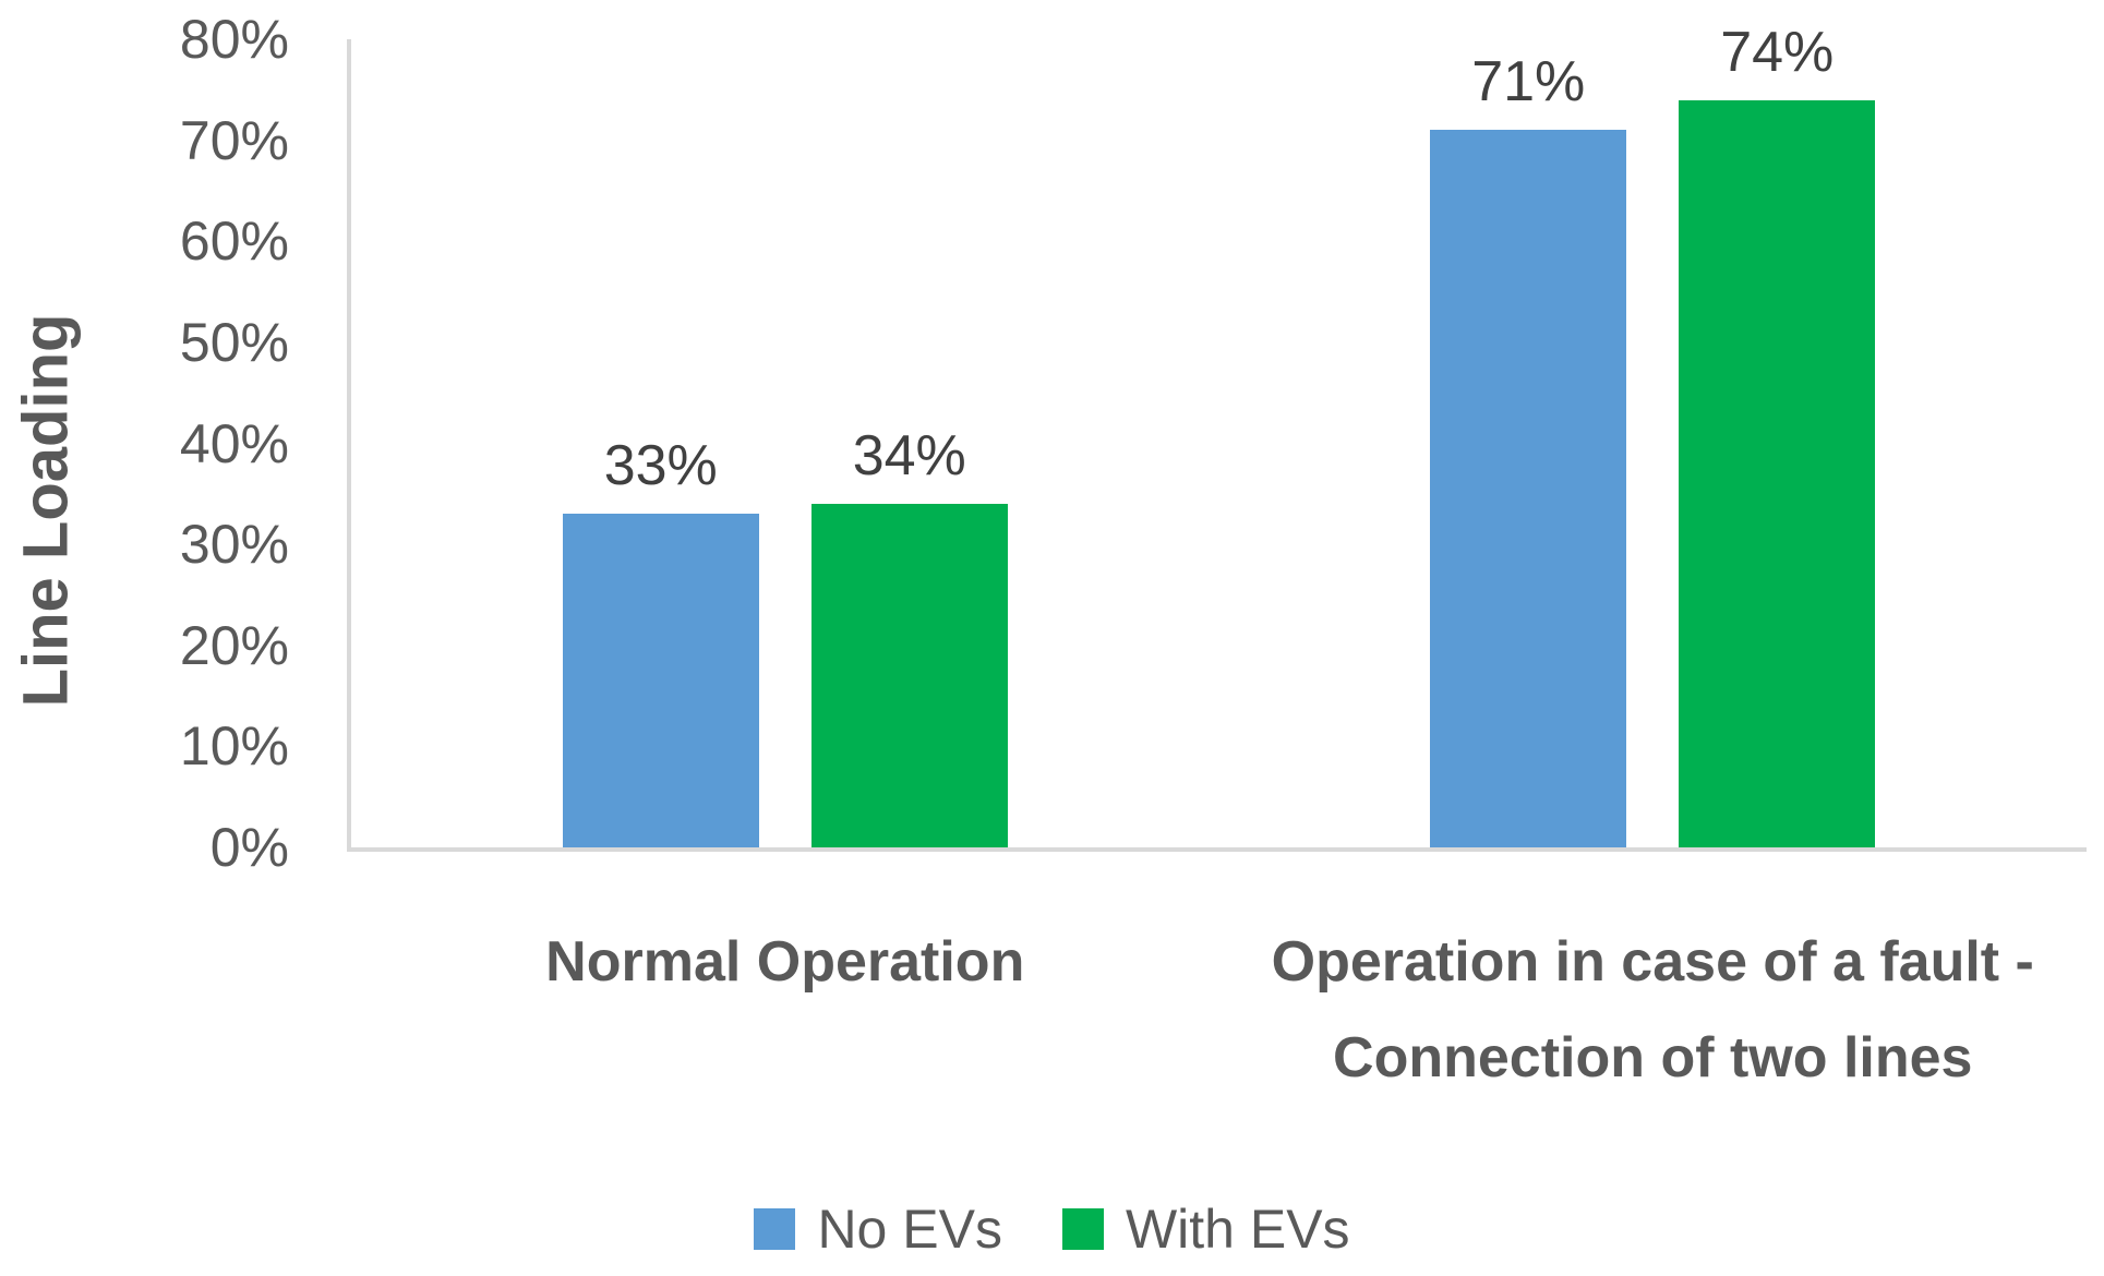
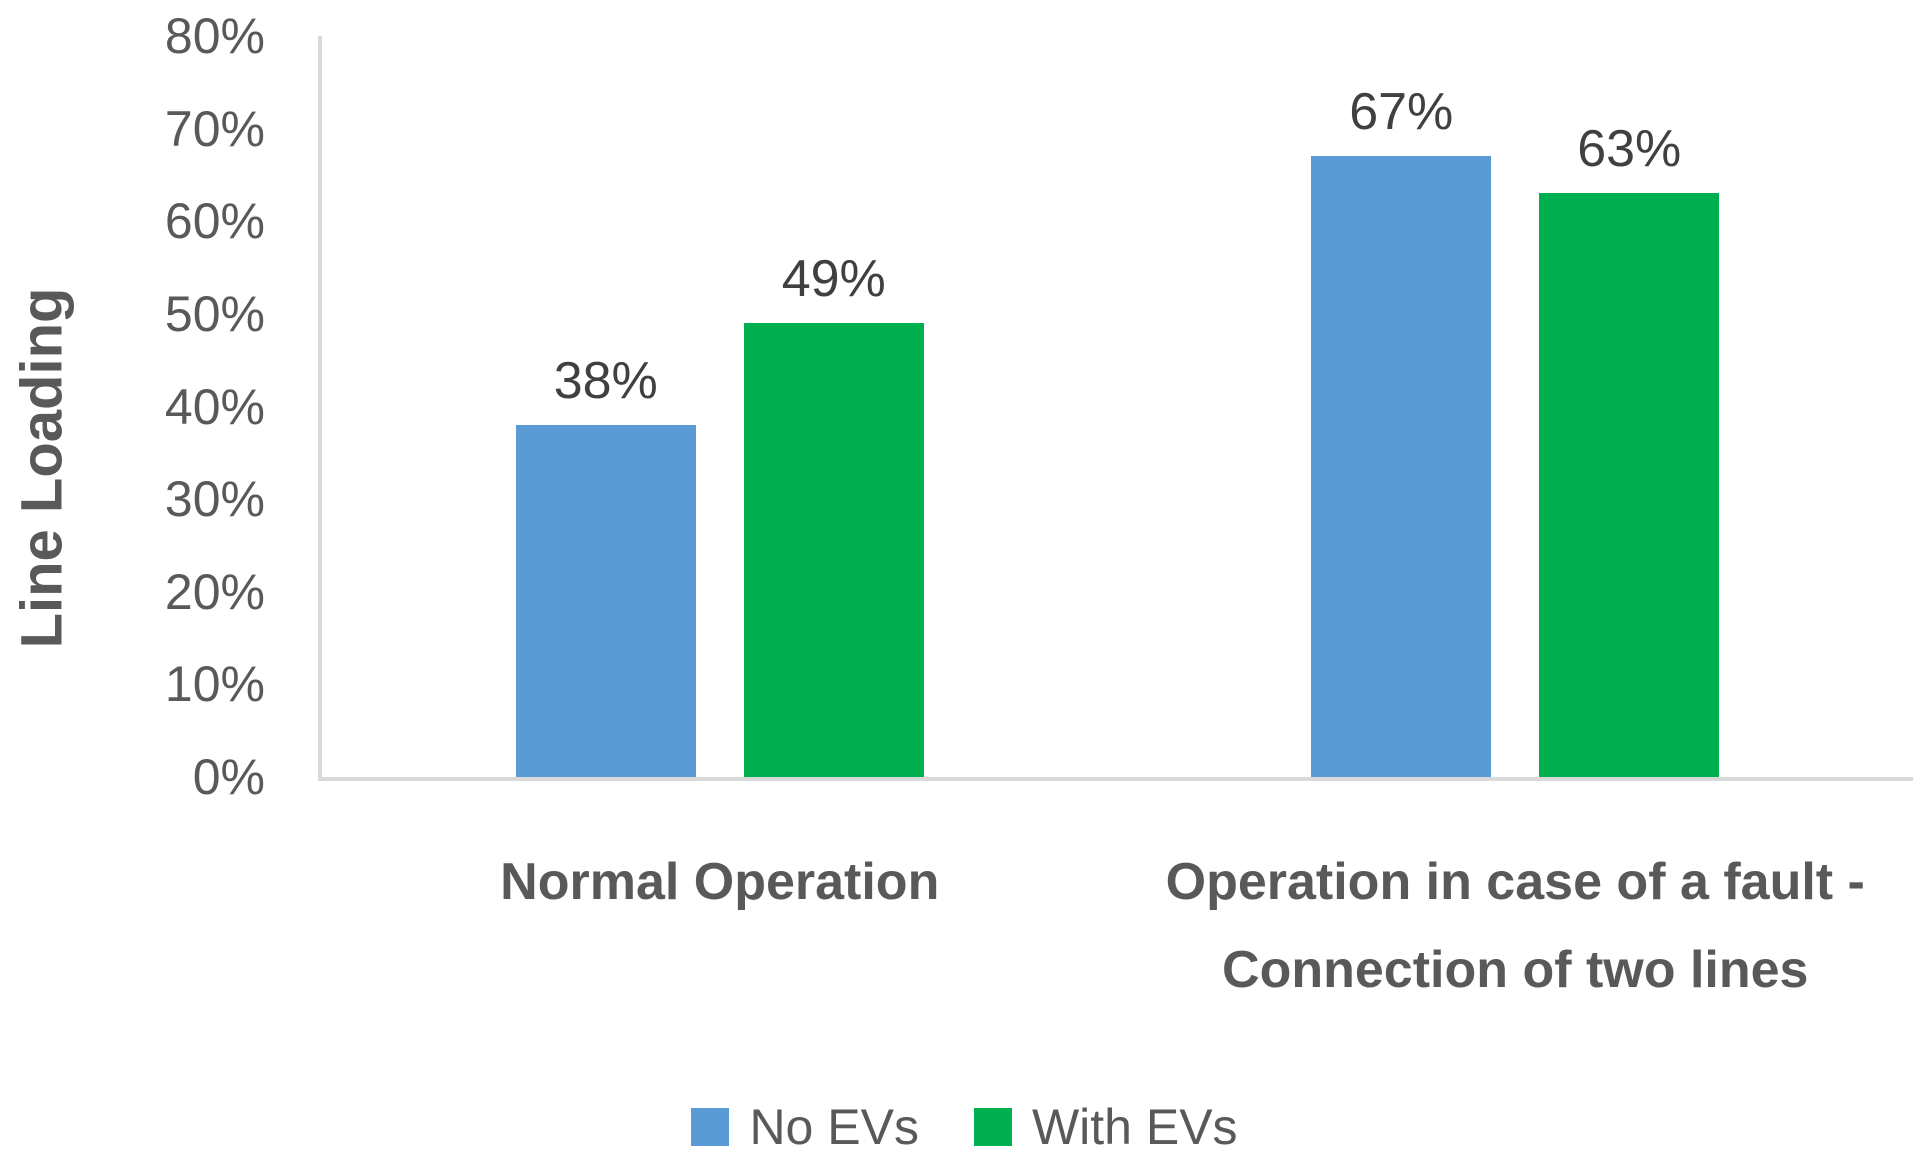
No EVs/Normal Operation: 33% -> 38%
With EVs/Normal Operation: 34% -> 49%
No EVs/Operation in case of a fault - Connection of two lines: 71% -> 67%
With EVs/Operation in case of a fault - Connection of two lines: 74% -> 63%
